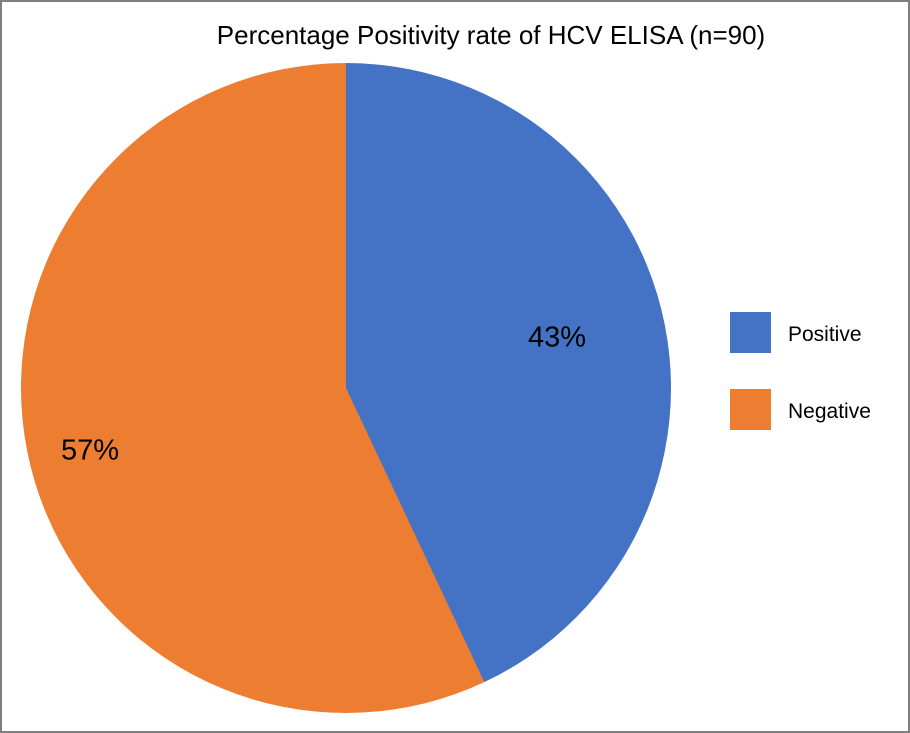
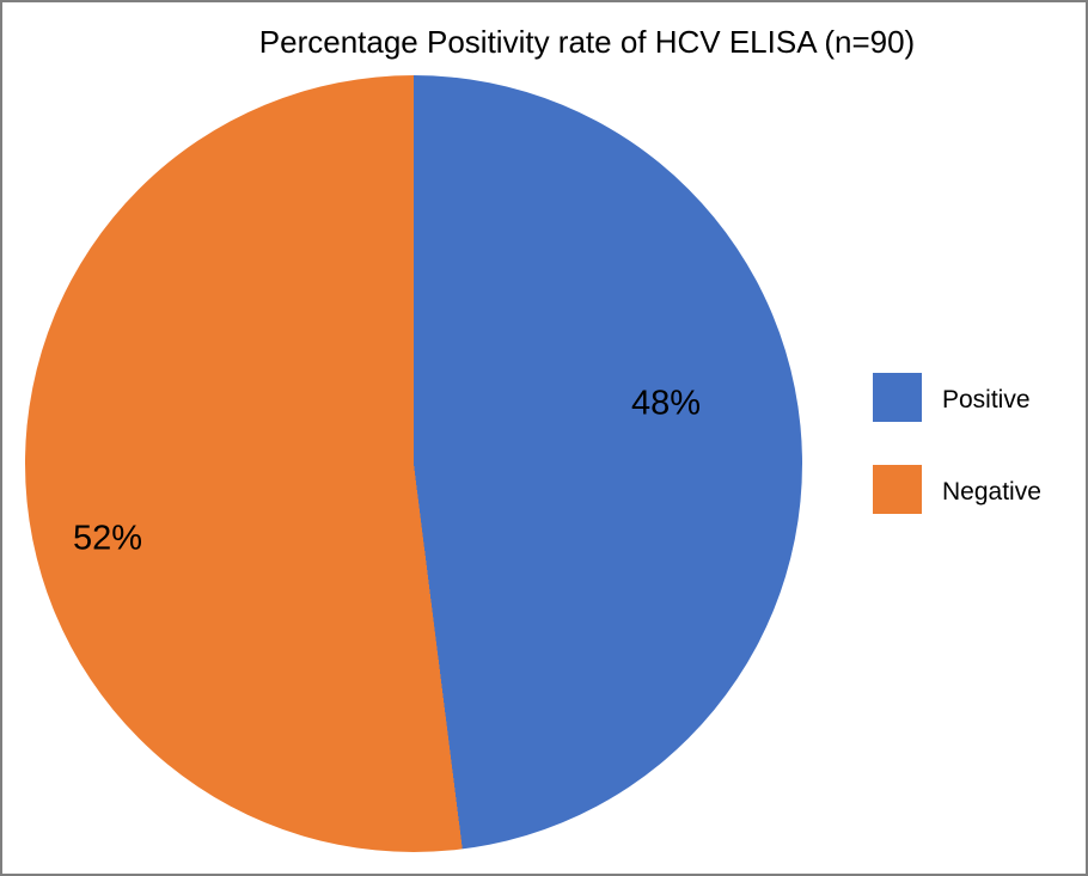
Positive: 43% -> 48%
Negative: 57% -> 52%
